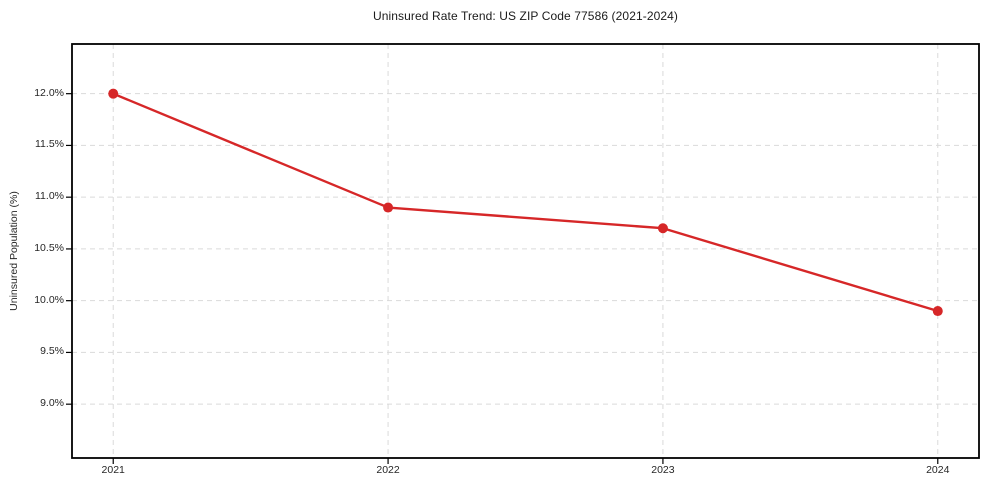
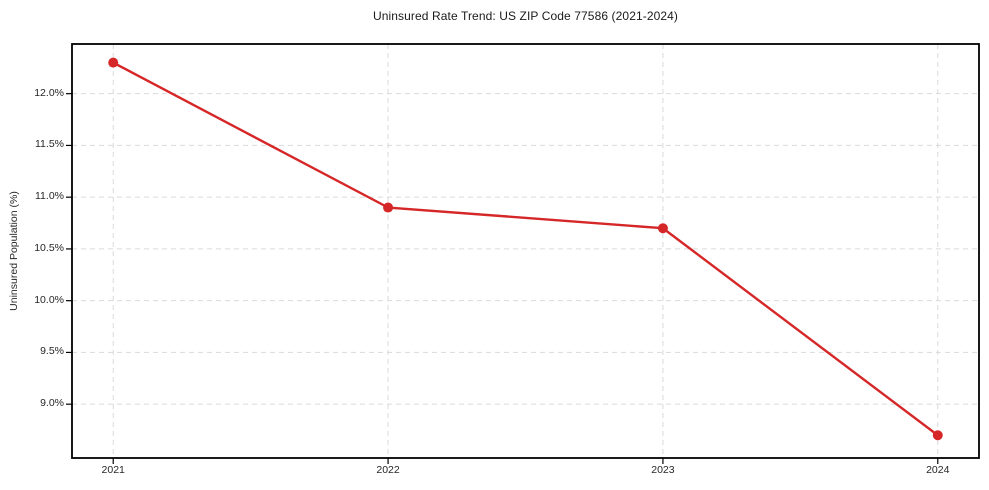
2021: 12.0% -> 12.3%
2024: 9.9% -> 8.7%
